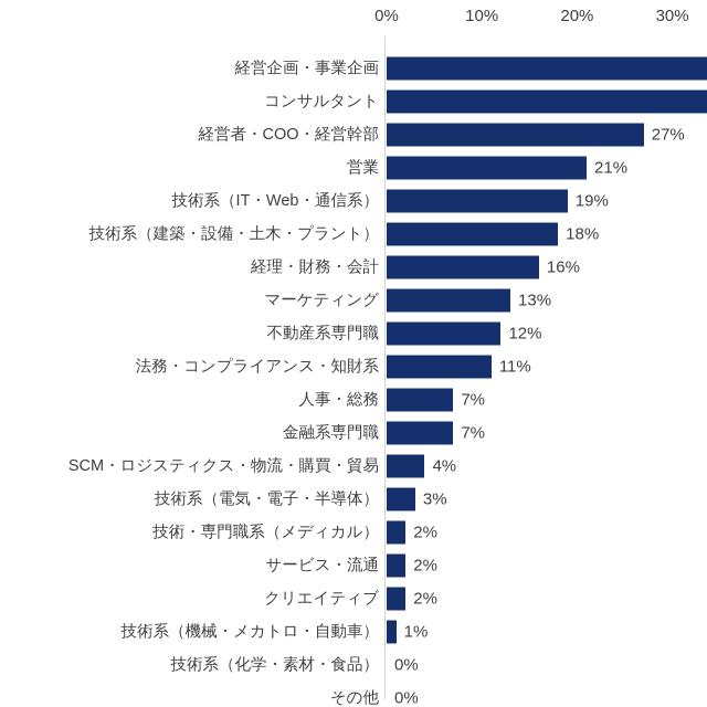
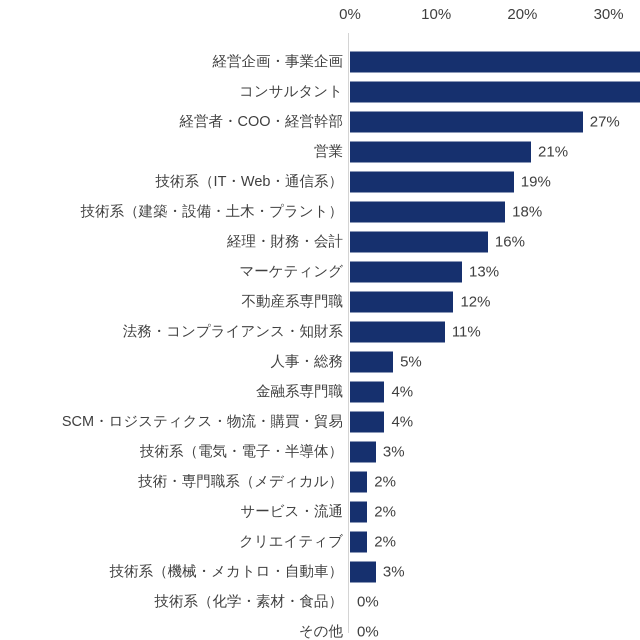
人事・総務: 7% -> 5%
金融系専門職: 7% -> 4%
技術系（機械・メカトロ・自動車）: 1% -> 3%
